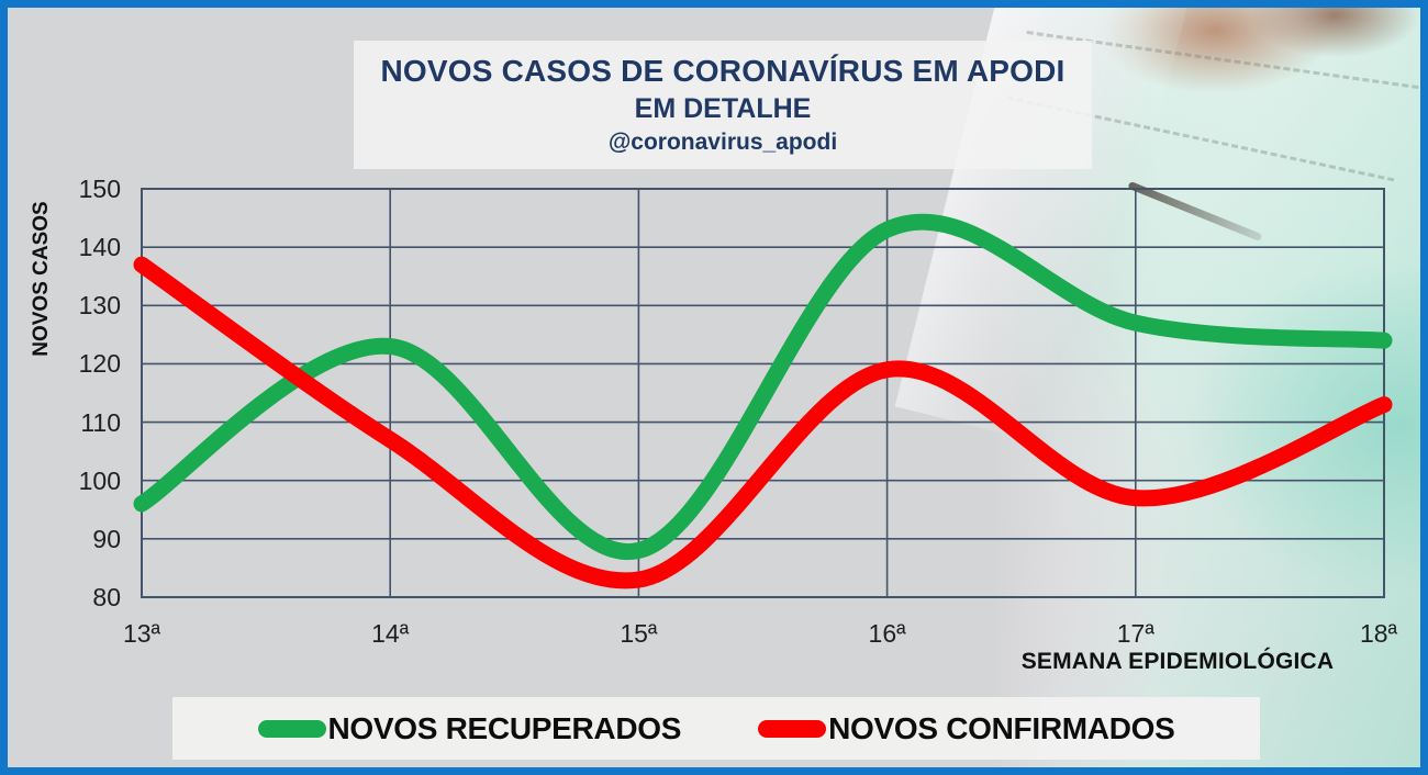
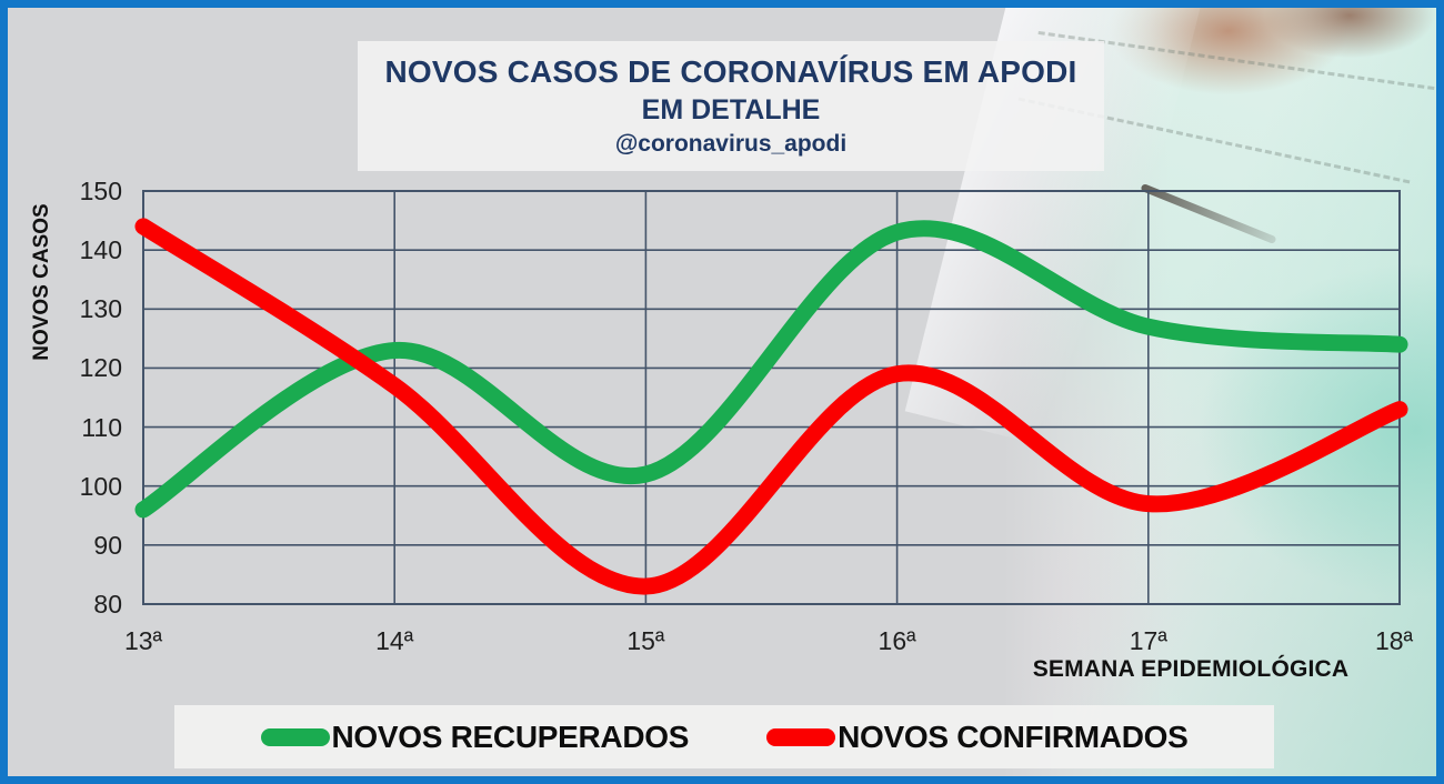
NOVOS CONFIRMADOS/13ª: 137 -> 144
NOVOS CONFIRMADOS/14ª: 107 -> 117
NOVOS RECUPERADOS/15ª: 88 -> 102
